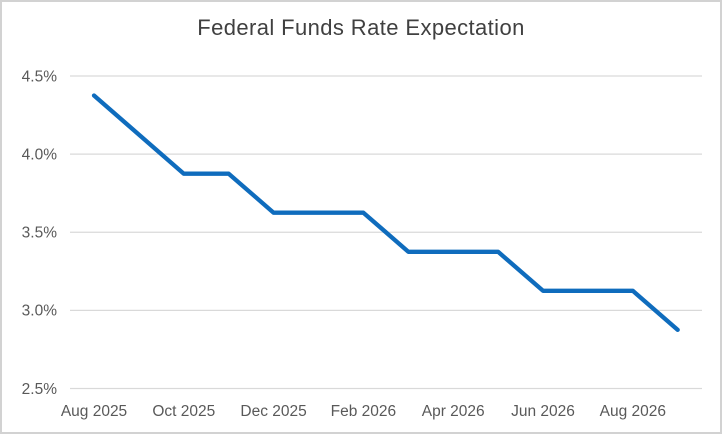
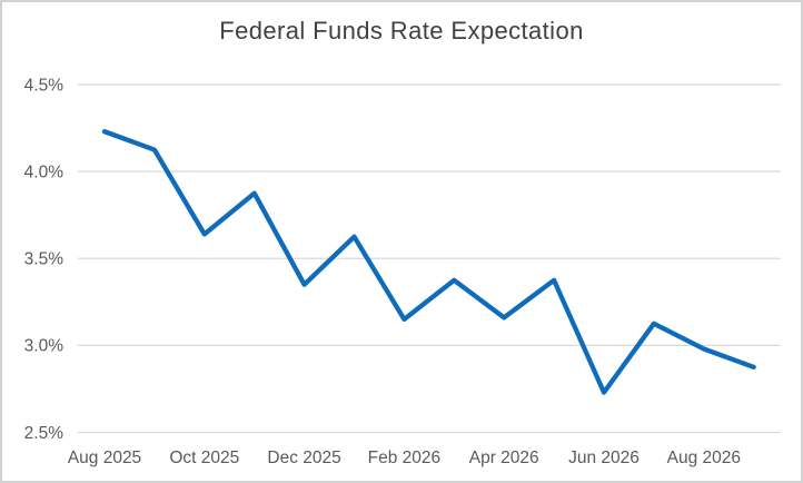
Aug 2025: 4.38% -> 4.23%
Oct 2025: 3.88% -> 3.64%
Dec 2025: 3.62% -> 3.35%
Feb 2026: 3.62% -> 3.15%
Apr 2026: 3.38% -> 3.16%
Jun 2026: 3.12% -> 2.73%
Aug 2026: 3.12% -> 2.98%
